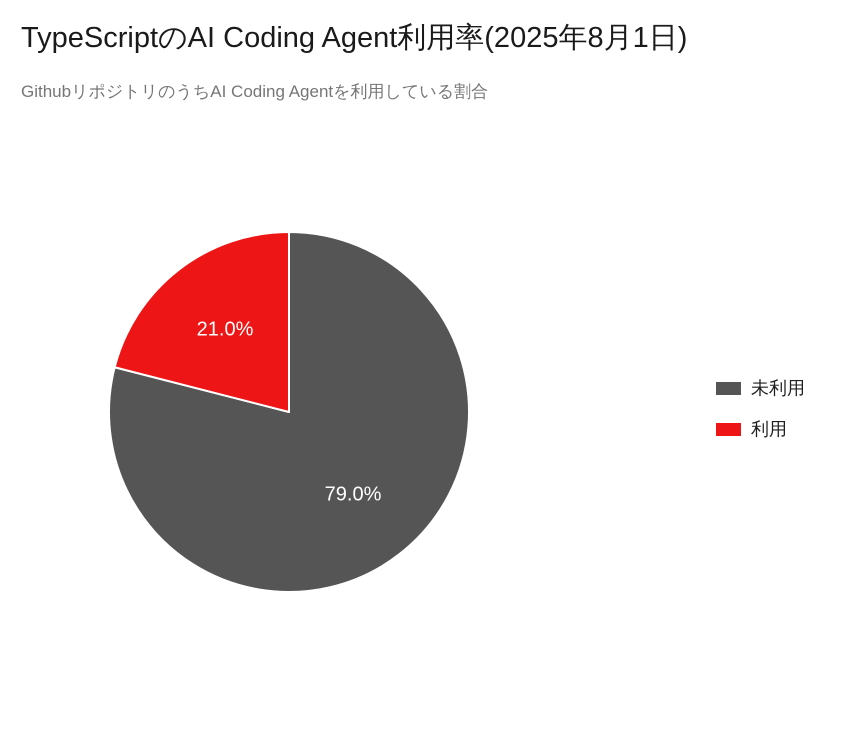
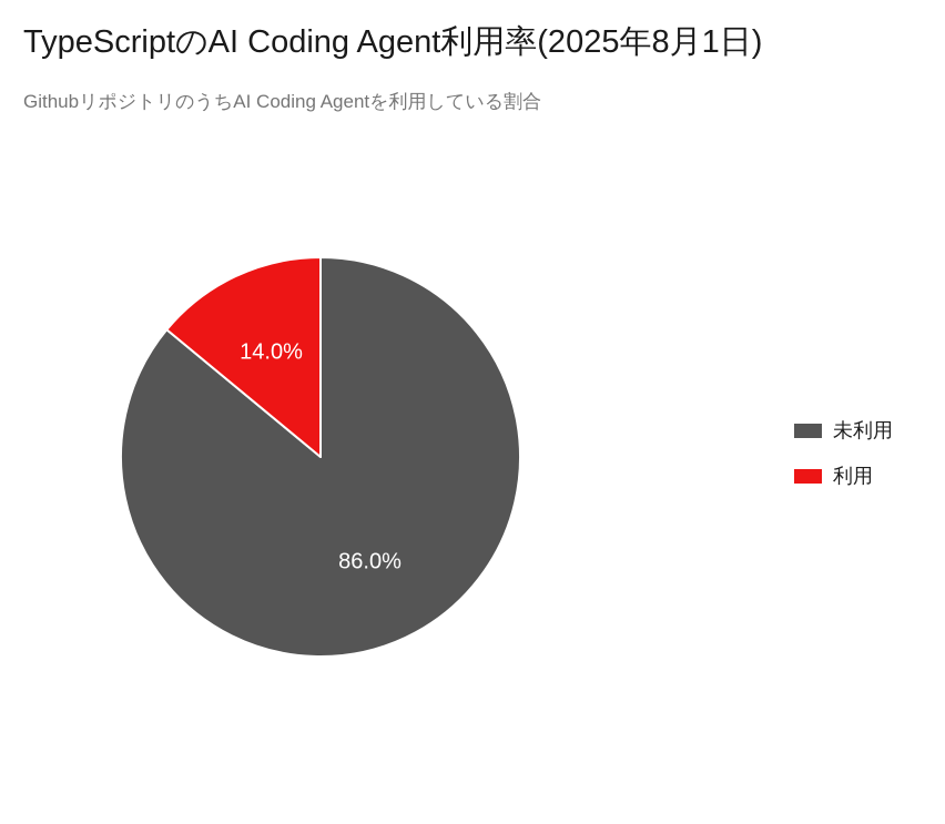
未利用: 79.0% -> 86.0%
利用: 21.0% -> 14.0%
